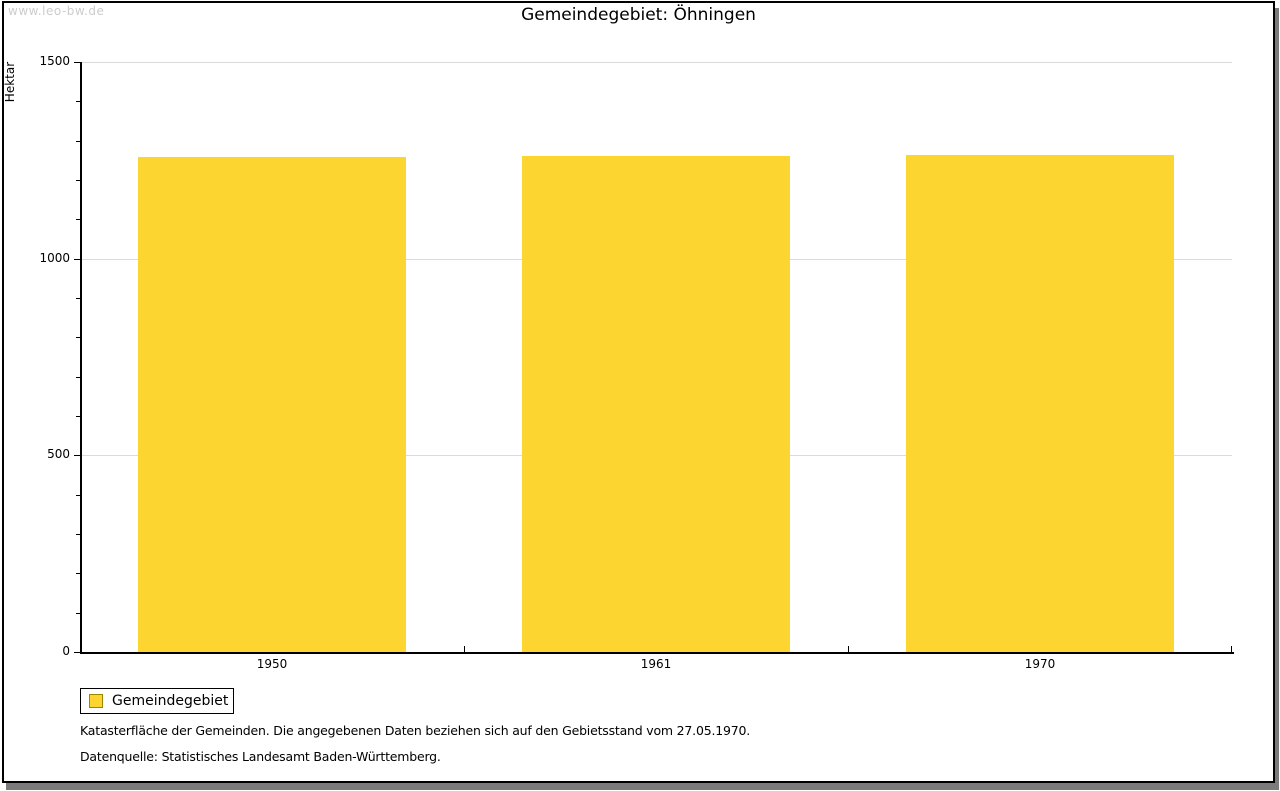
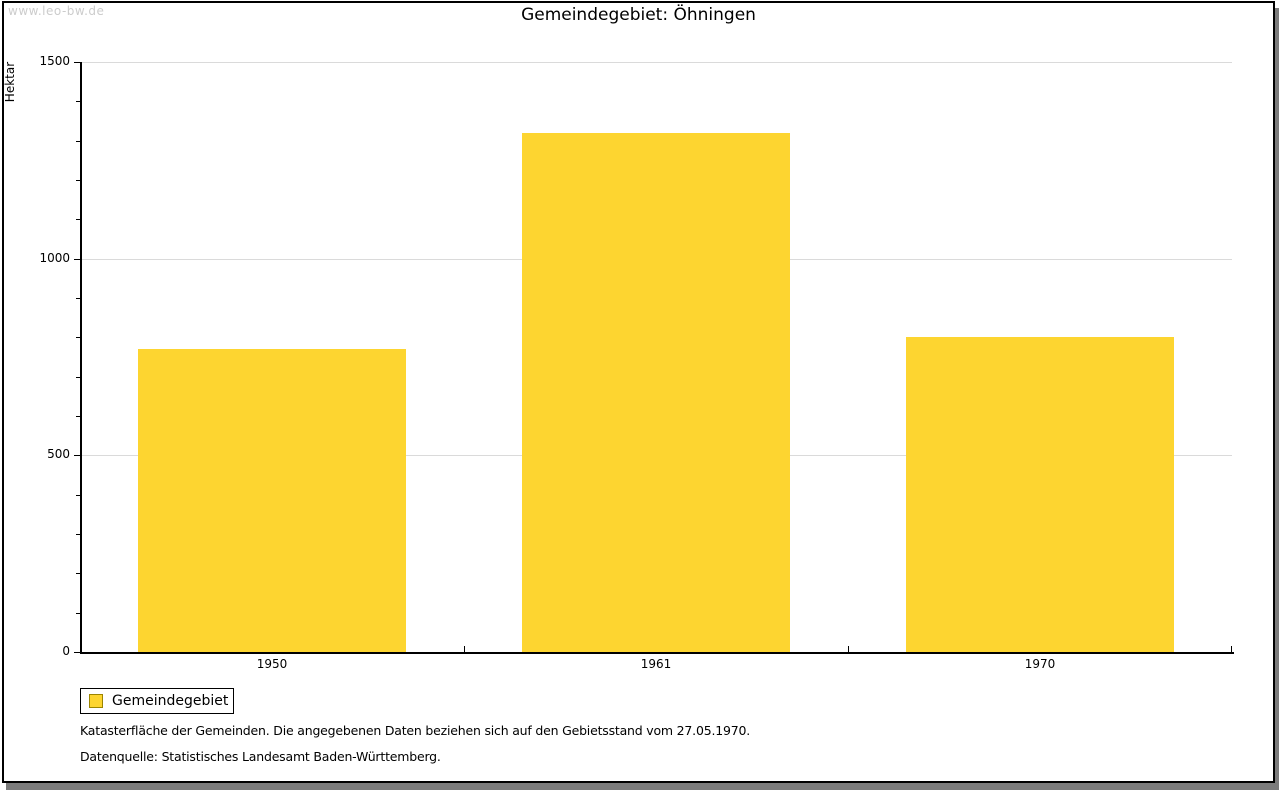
1950: 1260 -> 770
1961: 1260 -> 1320
1970: 1260 -> 800
